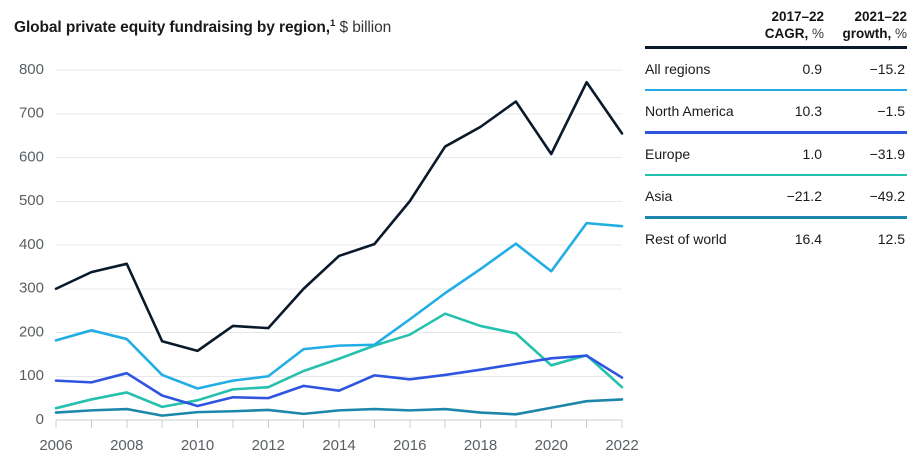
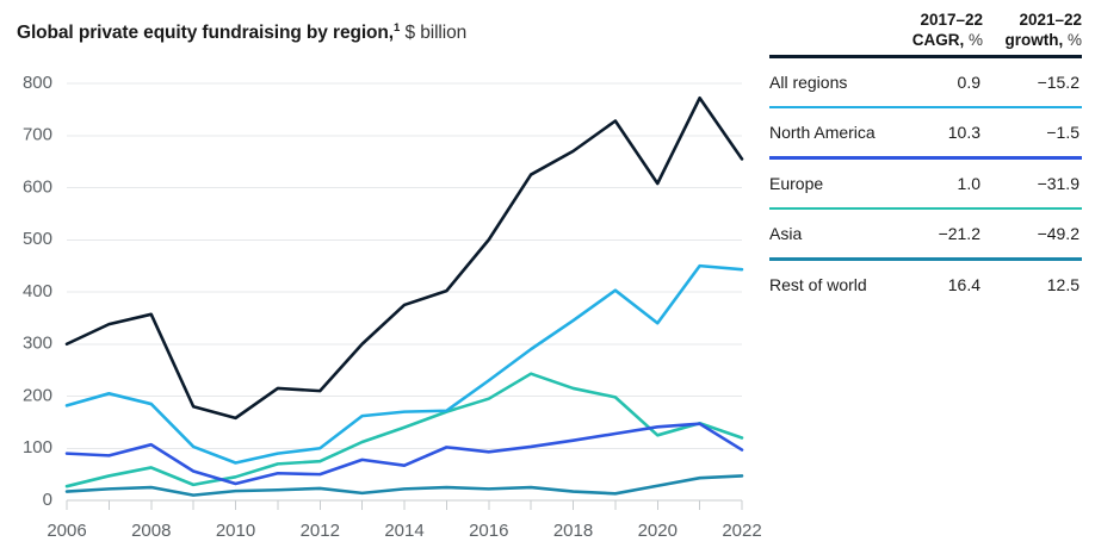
Asia/2022: 80 -> 120
